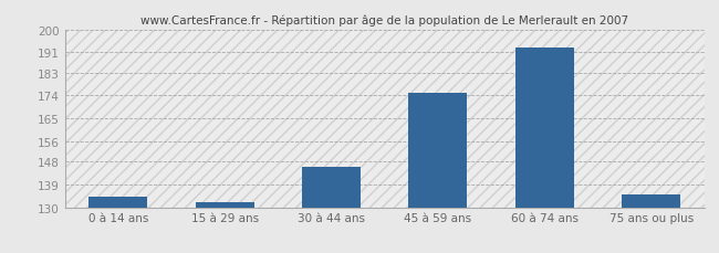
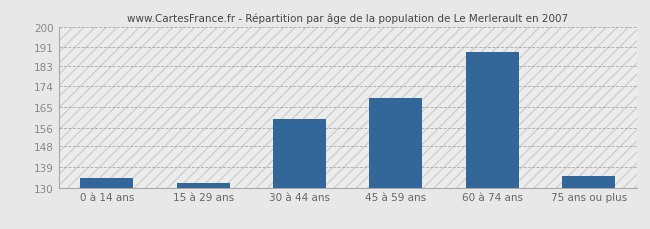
30 à 44 ans: 146 -> 160
45 à 59 ans: 175 -> 169
60 à 74 ans: 193 -> 189
